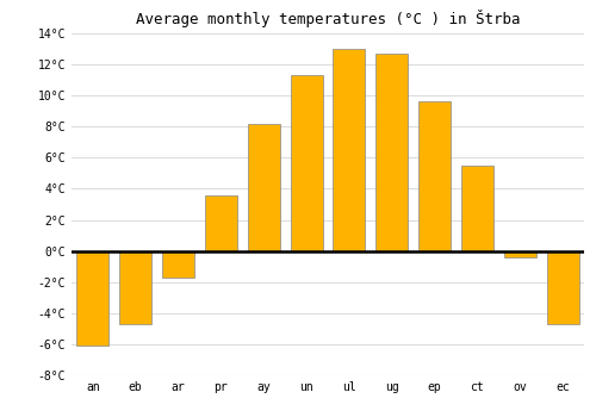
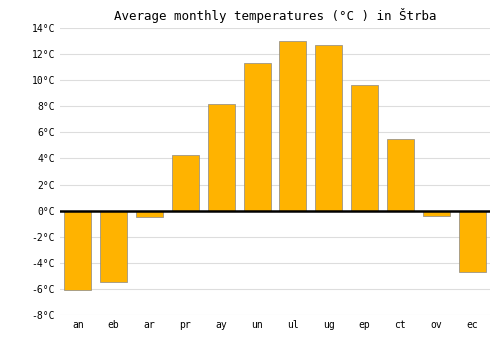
eb: -4.7°C -> -5.5°C
ar: -1.7°C -> -0.5°C
pr: 3.6°C -> 4.3°C
